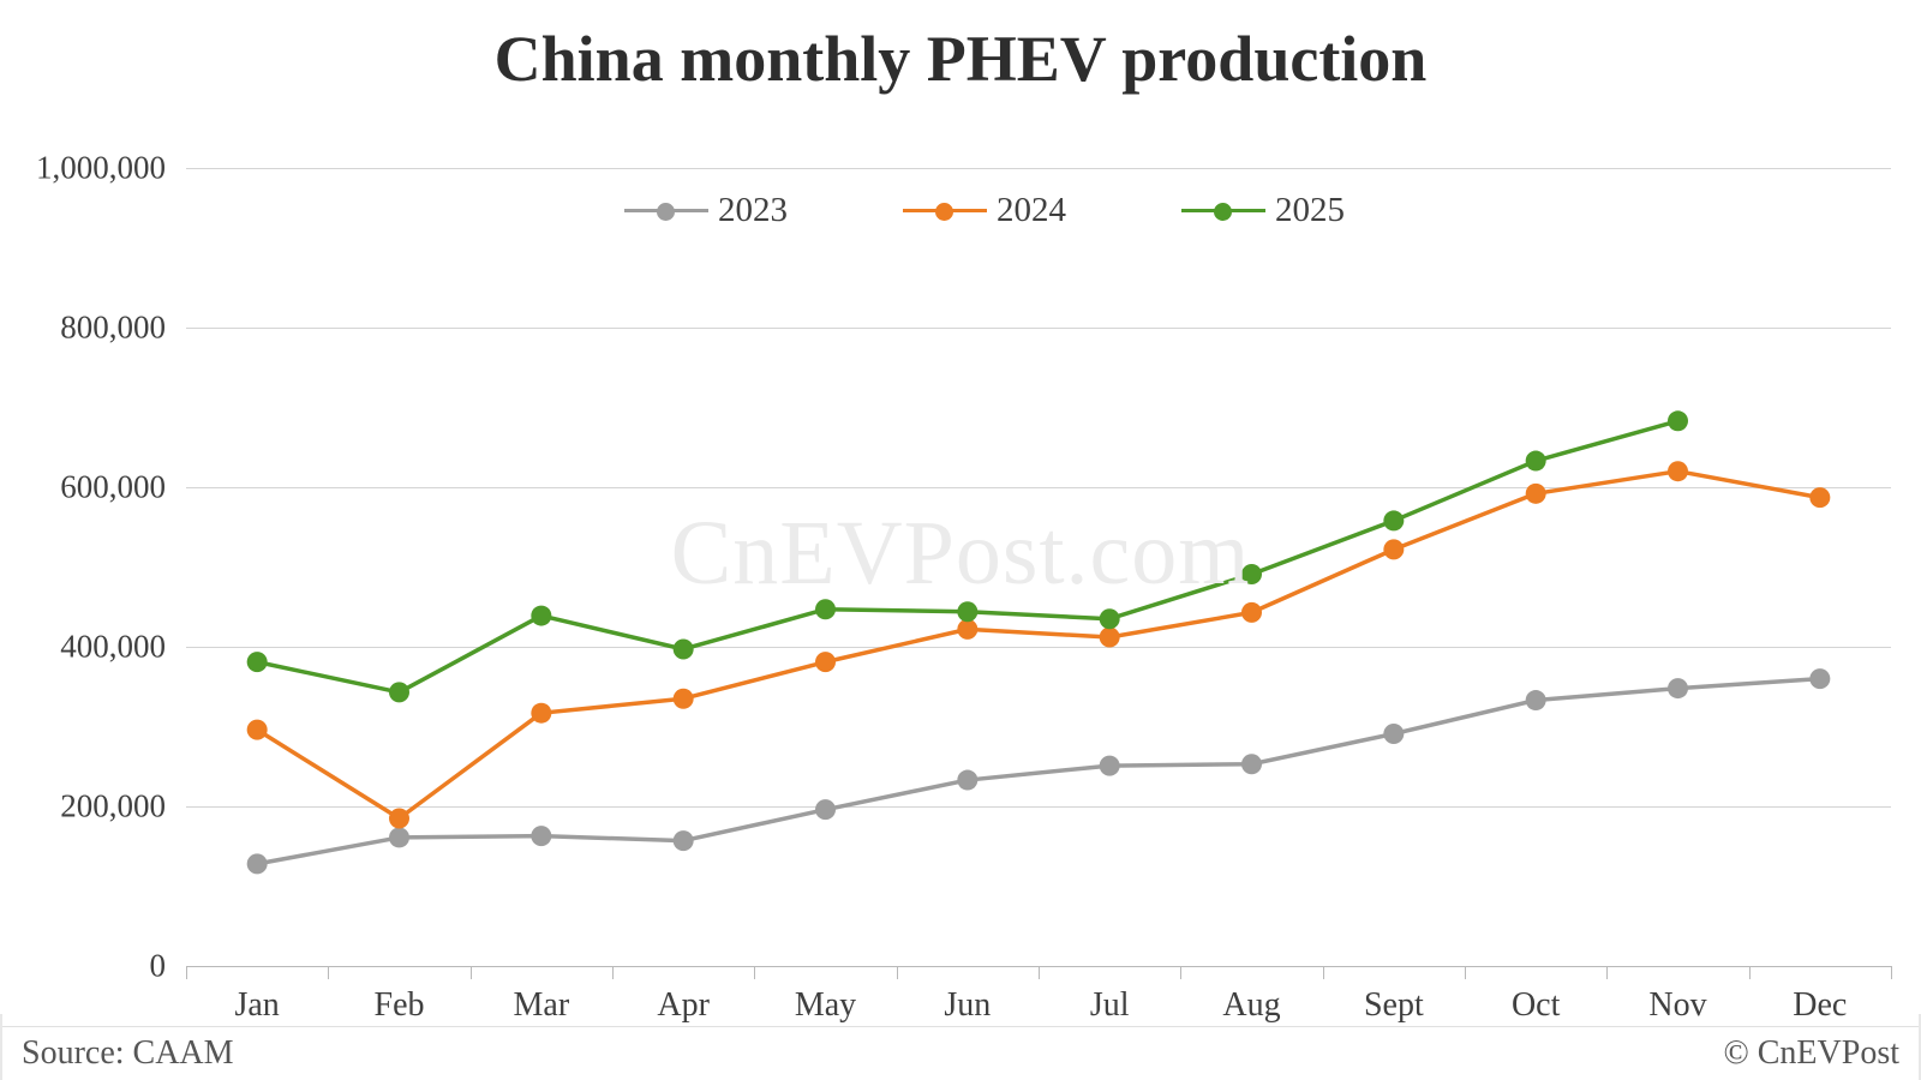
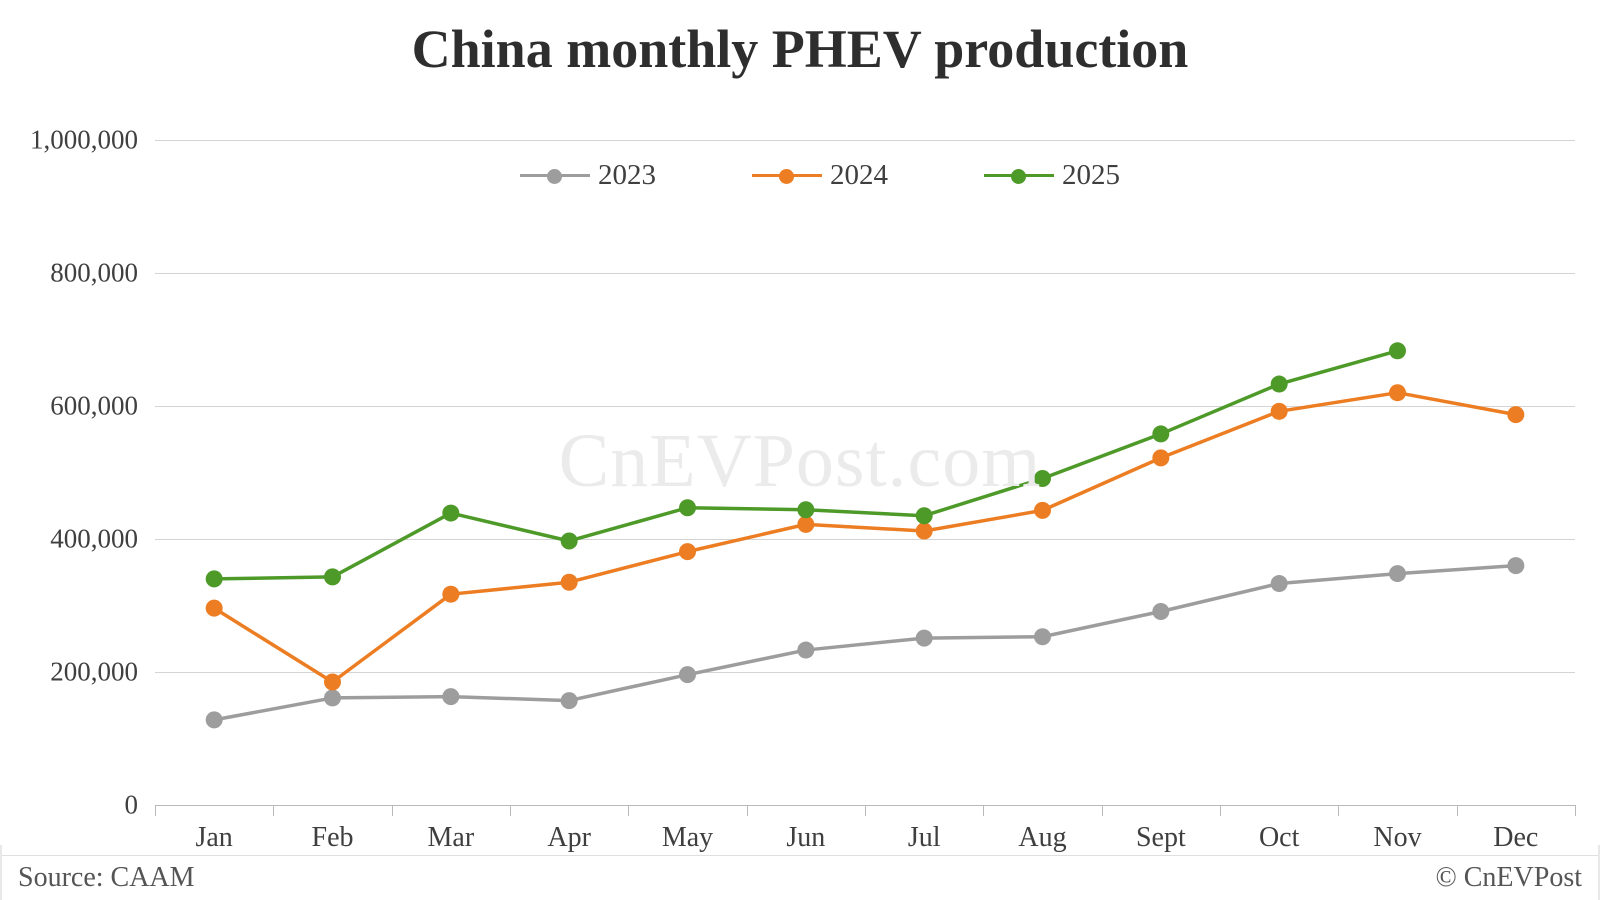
2025/Jan: 380000 -> 340000
